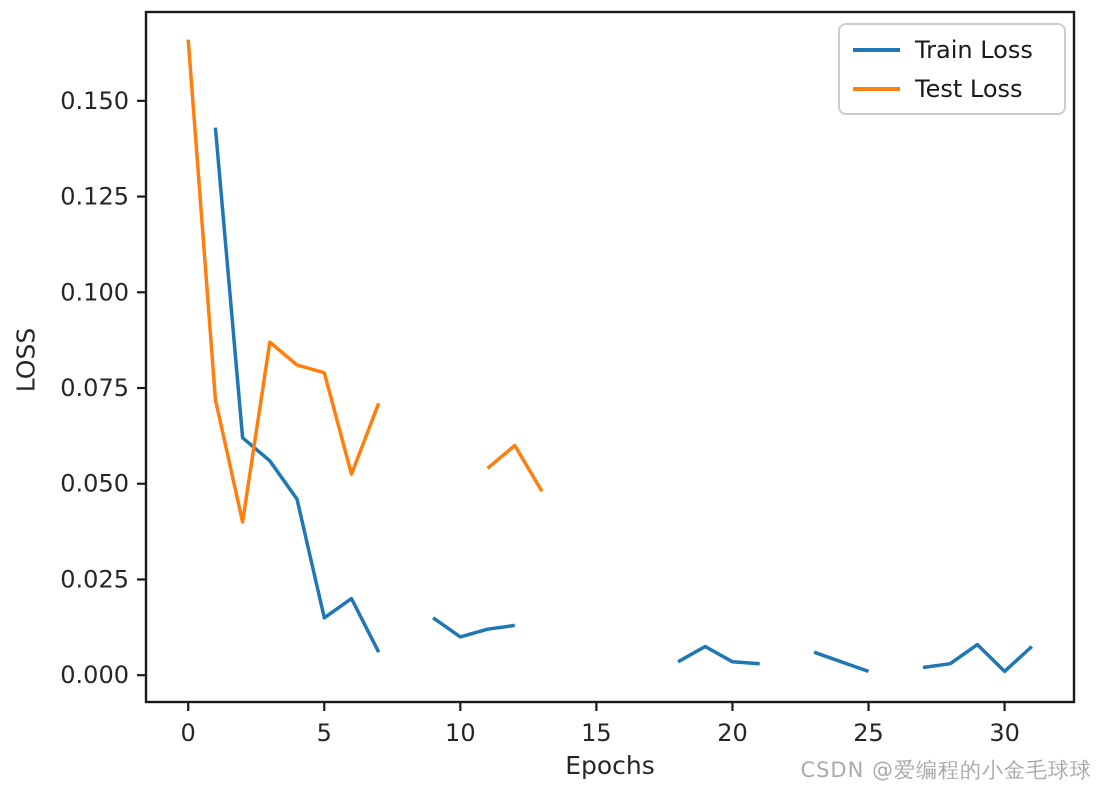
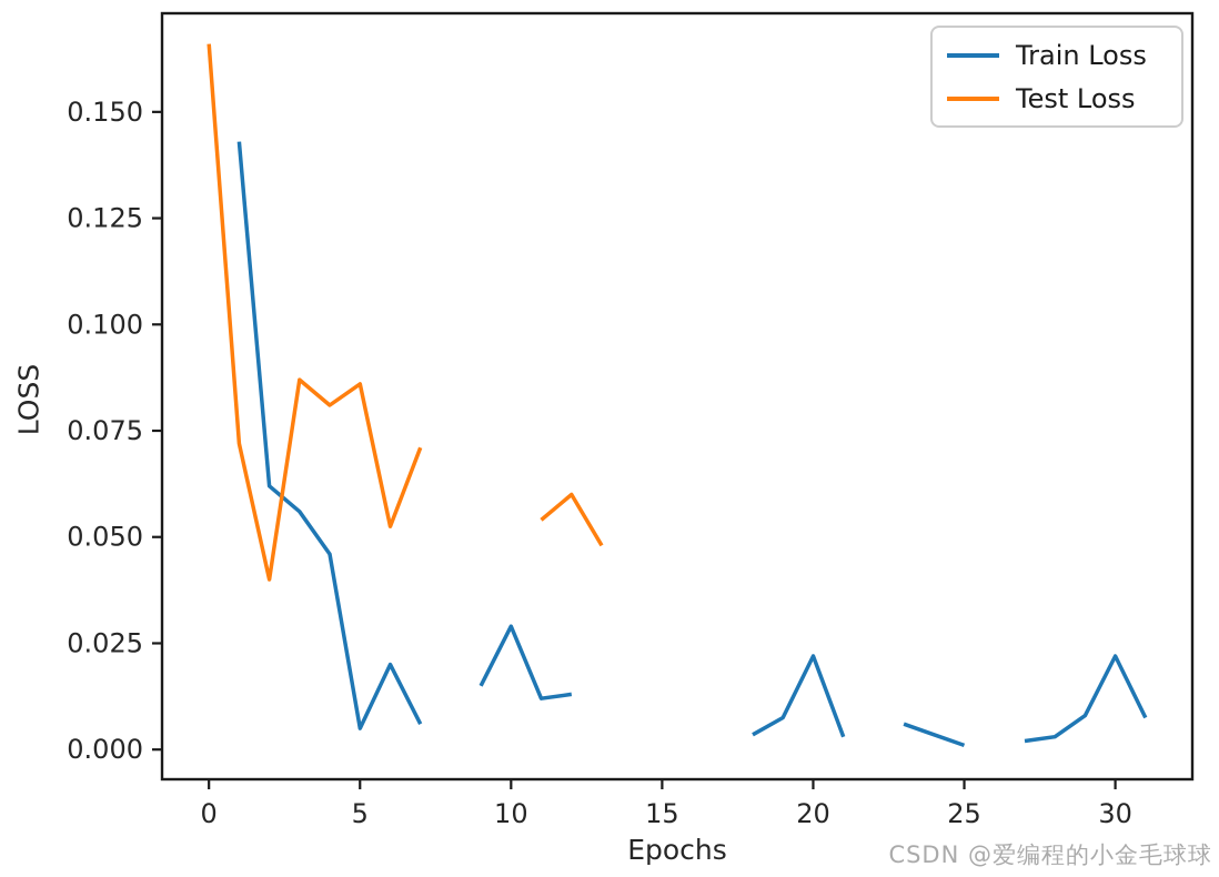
Train Loss/5: 0.015 -> 0.005
Test Loss/5: 0.079 -> 0.086
Train Loss/10: 0.010 -> 0.029
Train Loss/20: 0.004 -> 0.022
Train Loss/30: 0.001 -> 0.022
